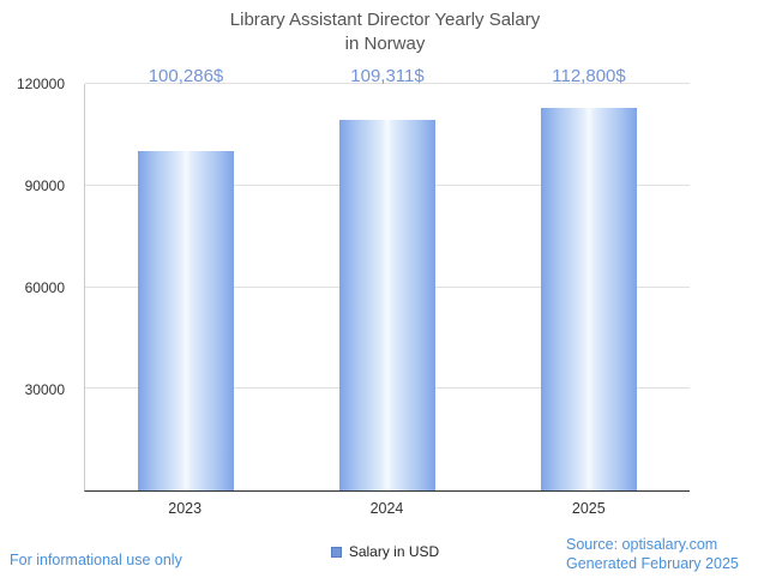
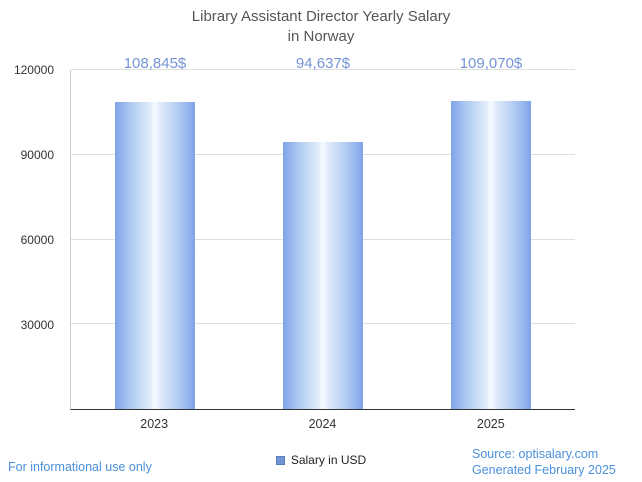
2023: 100,286 -> 108,845
2024: 109,311 -> 94,637
2025: 112,800 -> 109,070
